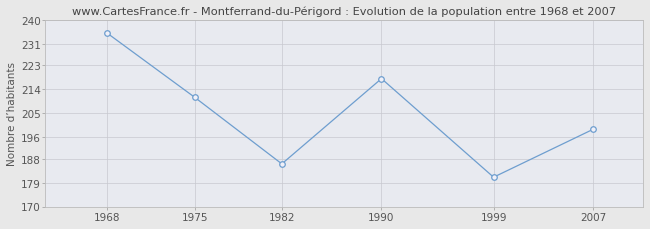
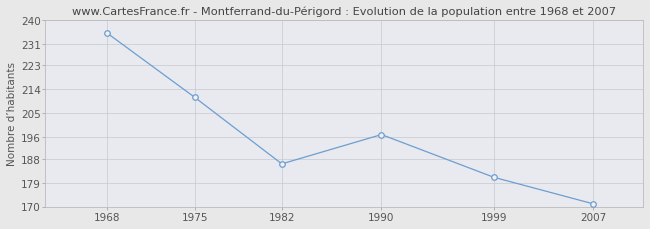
1990: 218 -> 197
2007: 199 -> 171
